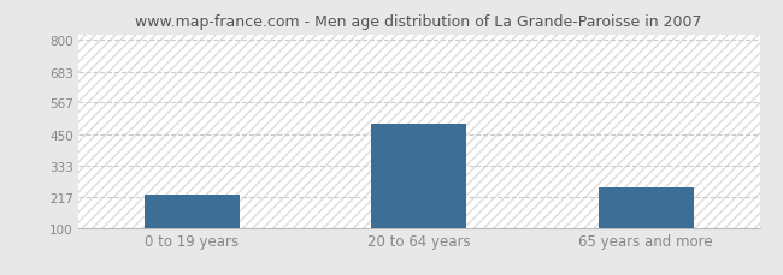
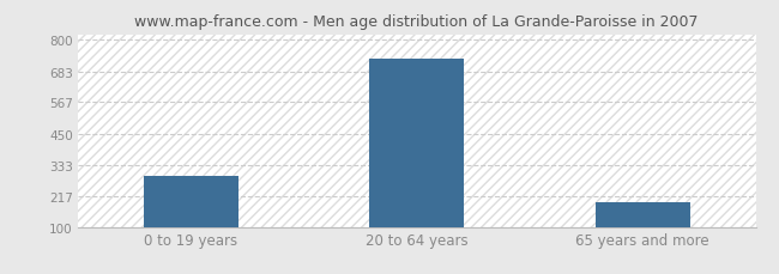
0 to 19 years: 225 -> 290
20 to 64 years: 490 -> 730
65 years and more: 250 -> 195
